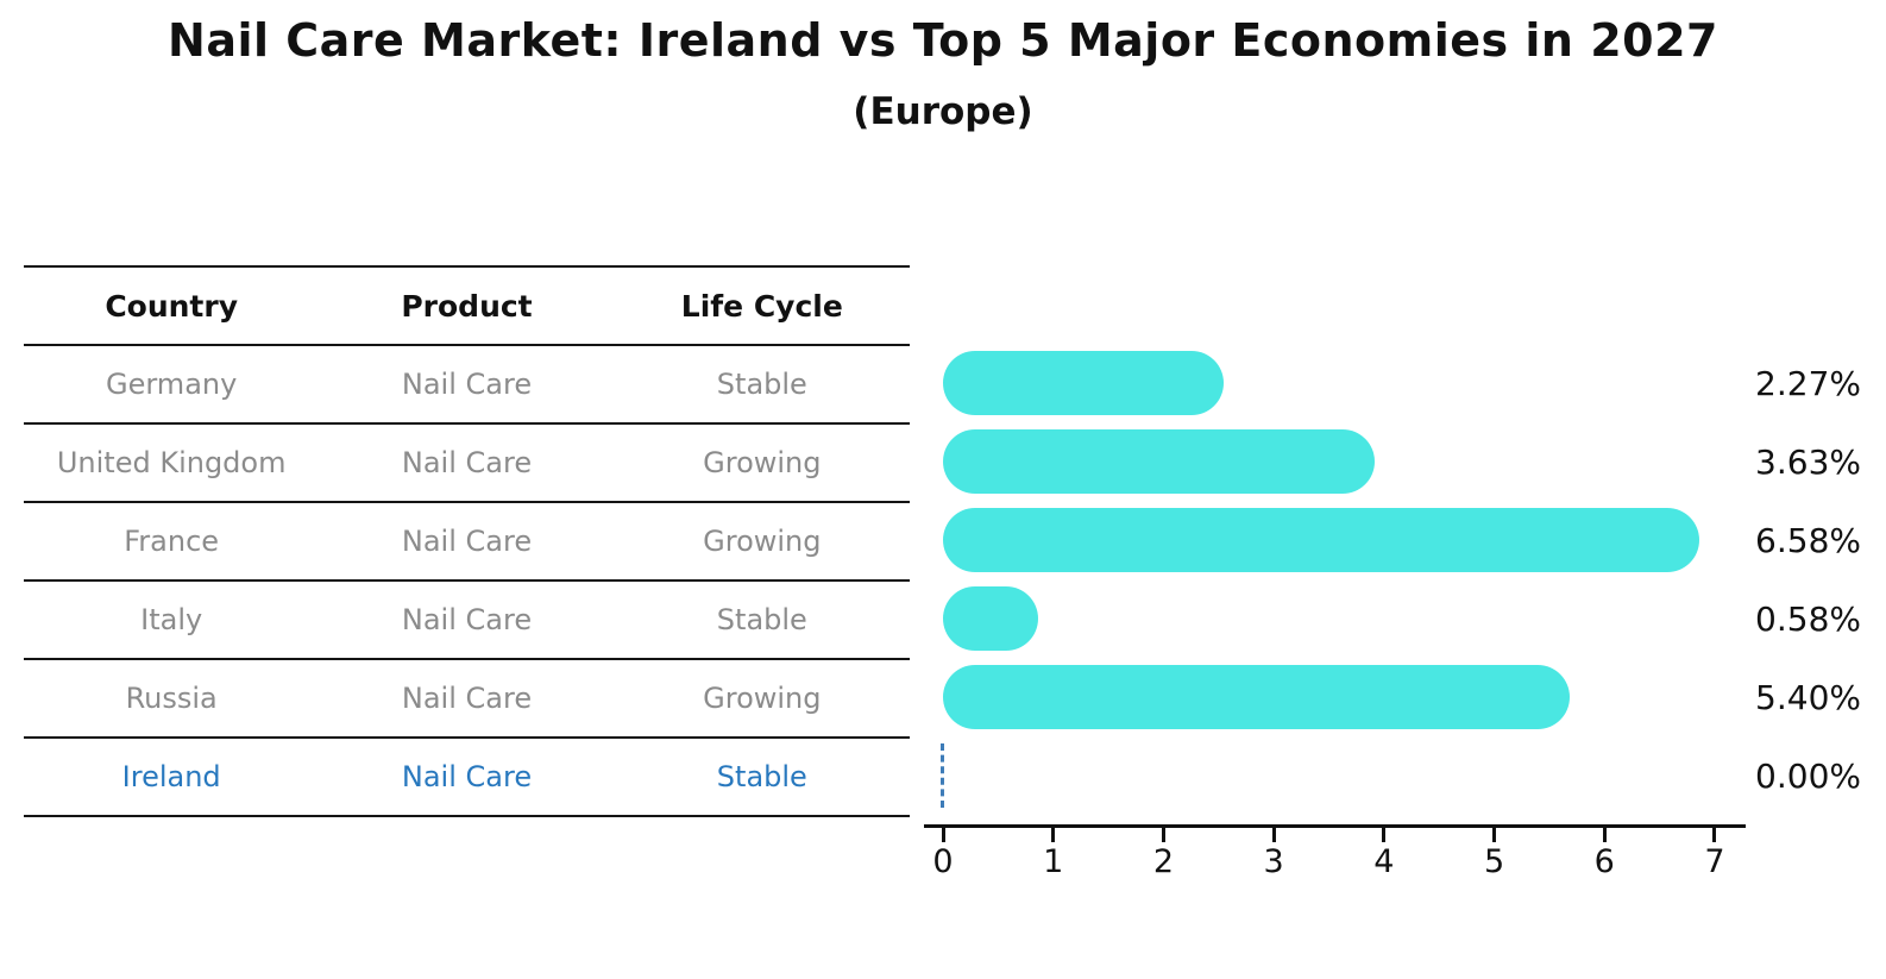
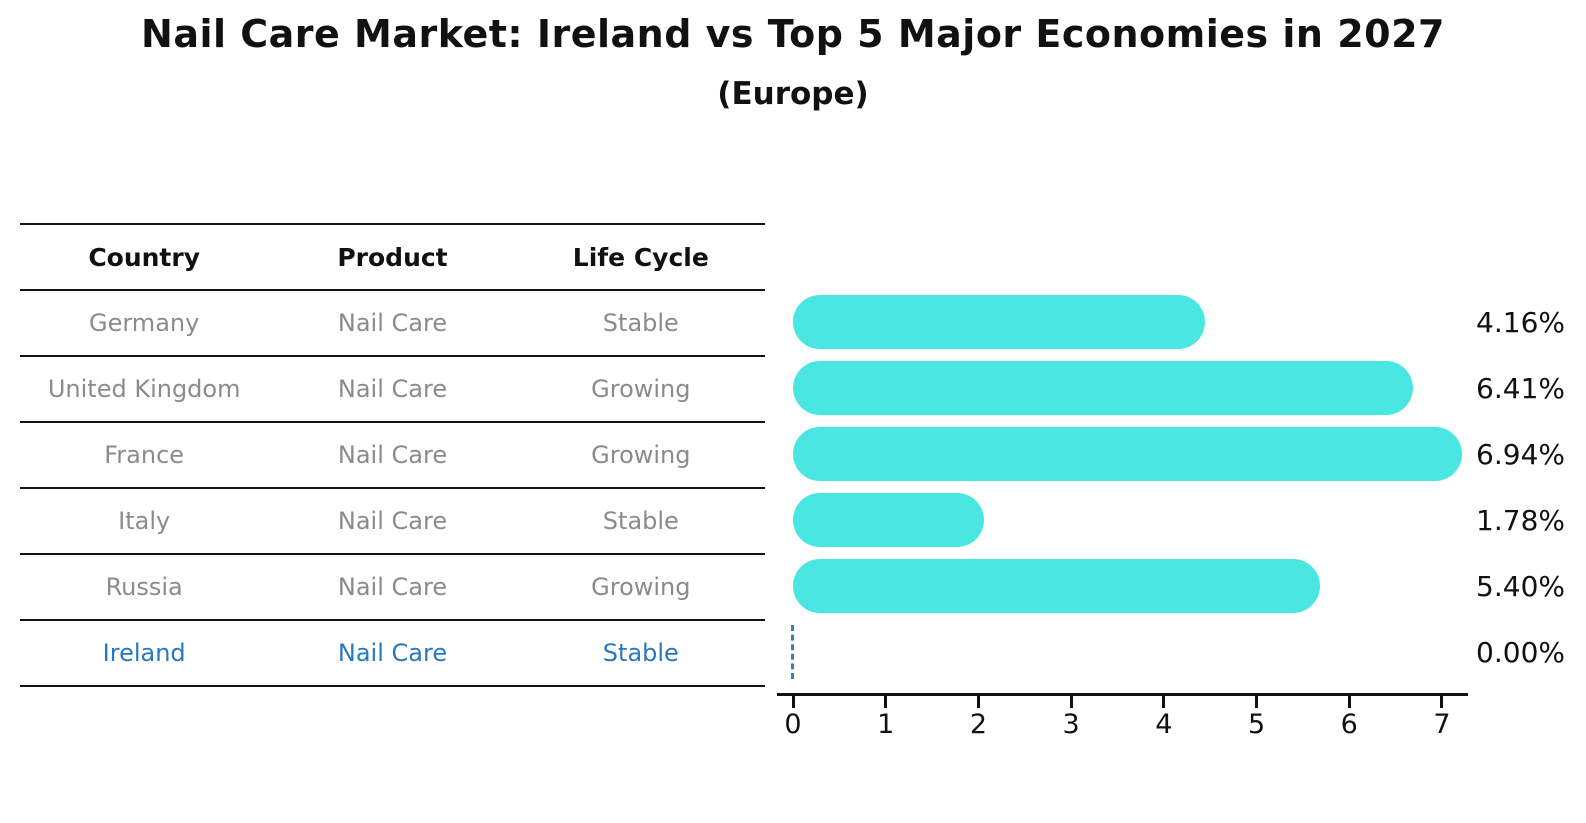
Germany: 2.27% -> 4.16%
United Kingdom: 3.63% -> 6.41%
France: 6.58% -> 6.94%
Italy: 0.58% -> 1.78%
